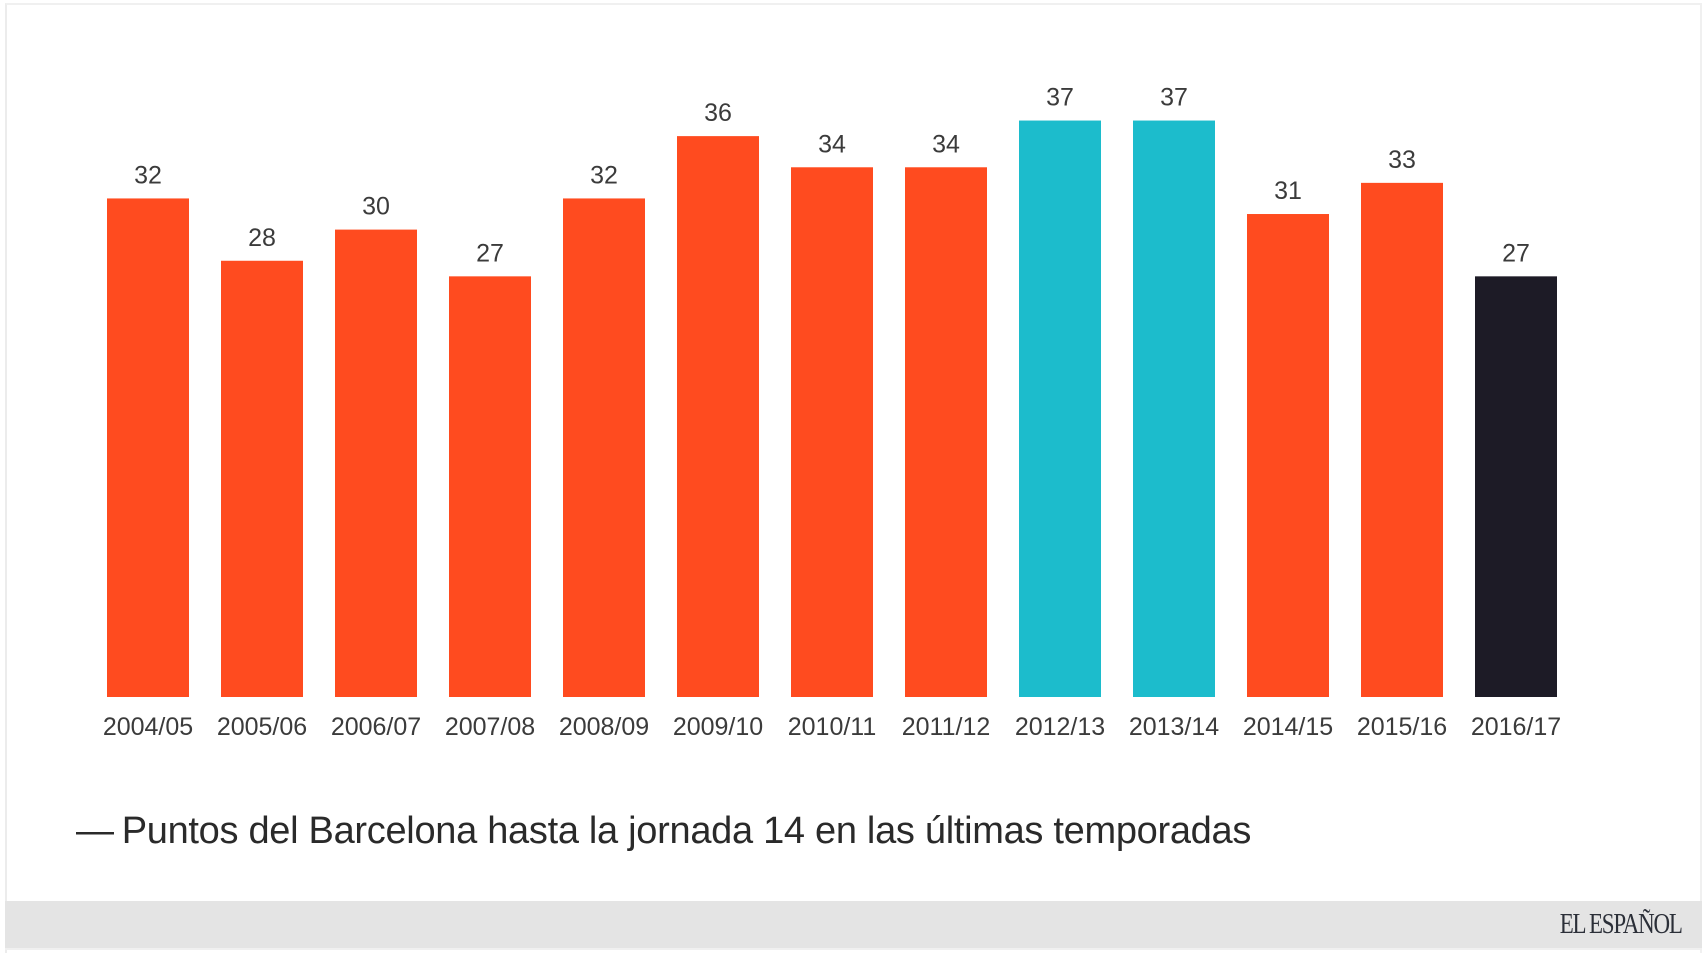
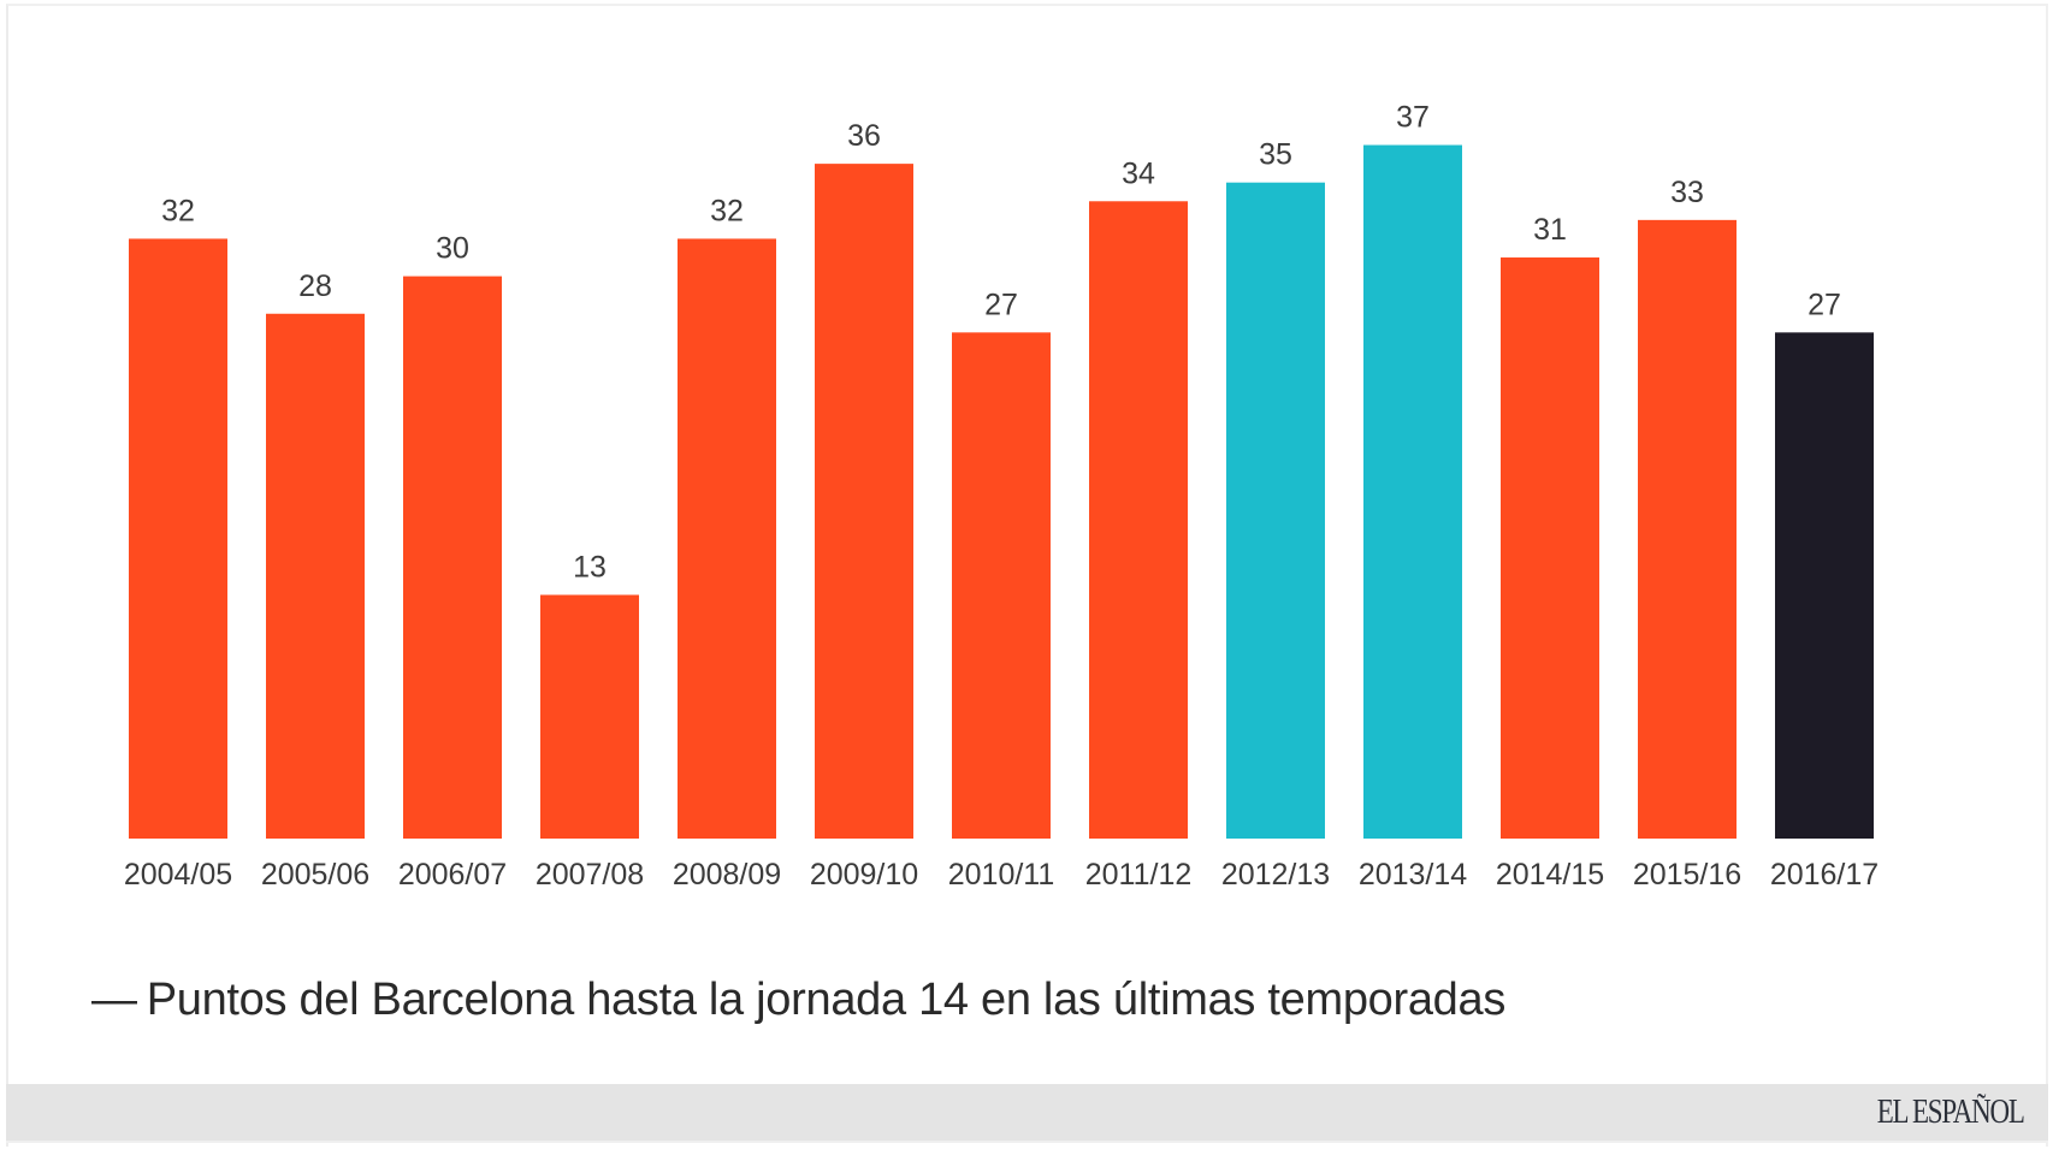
2007/08: 27 -> 13
2010/11: 34 -> 27
2012/13: 37 -> 35
